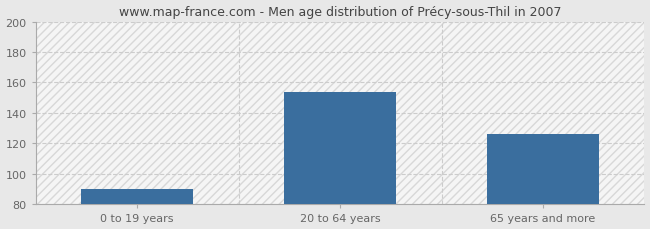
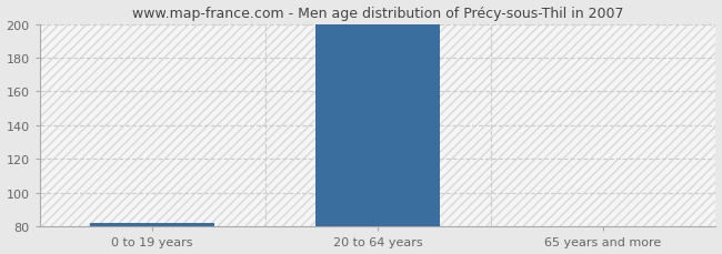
0 to 19 years: 90 -> 82
20 to 64 years: 154 -> 200
65 years and more: 126 -> 80
